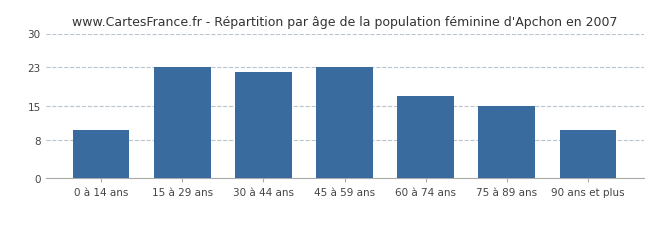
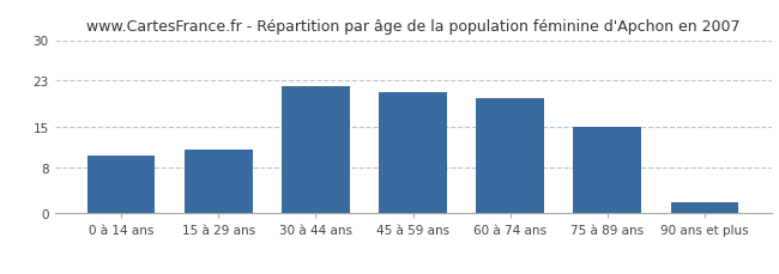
15 à 29 ans: 23 -> 11
45 à 59 ans: 23 -> 21
60 à 74 ans: 17 -> 20
90 ans et plus: 10 -> 2
